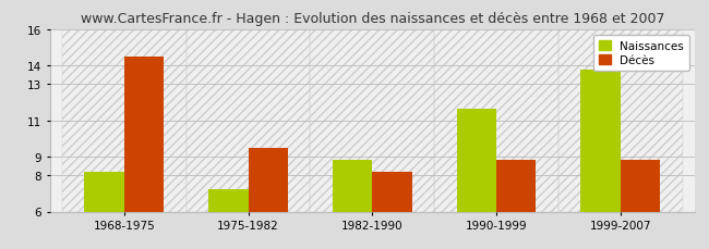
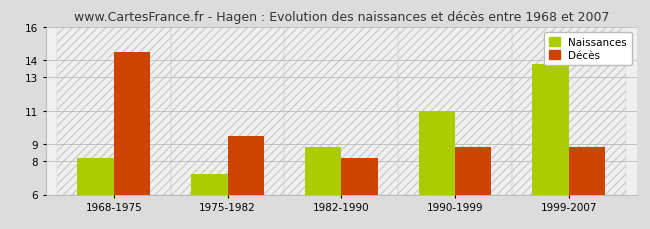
Naissances/1990-1999: 11.6 -> 11.0
